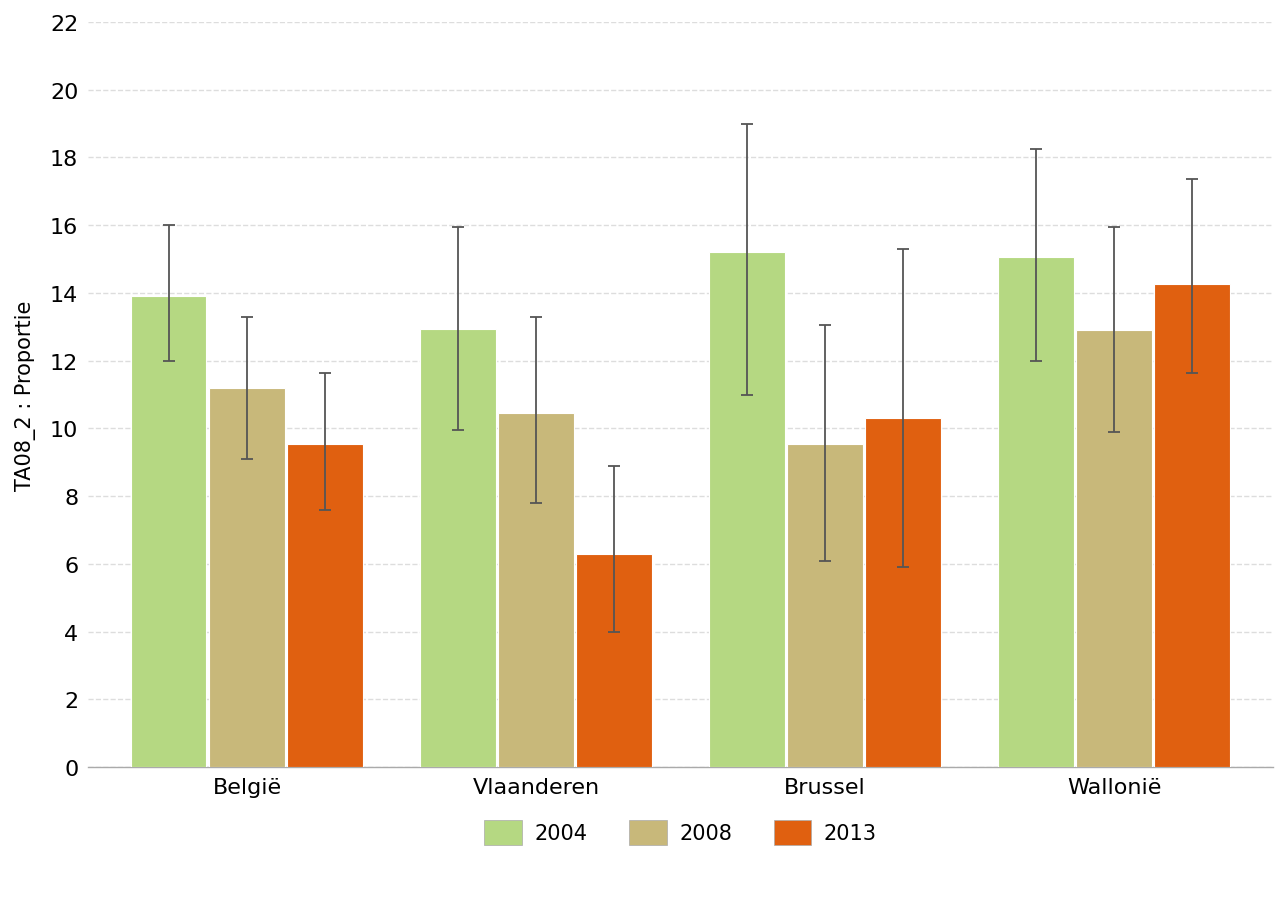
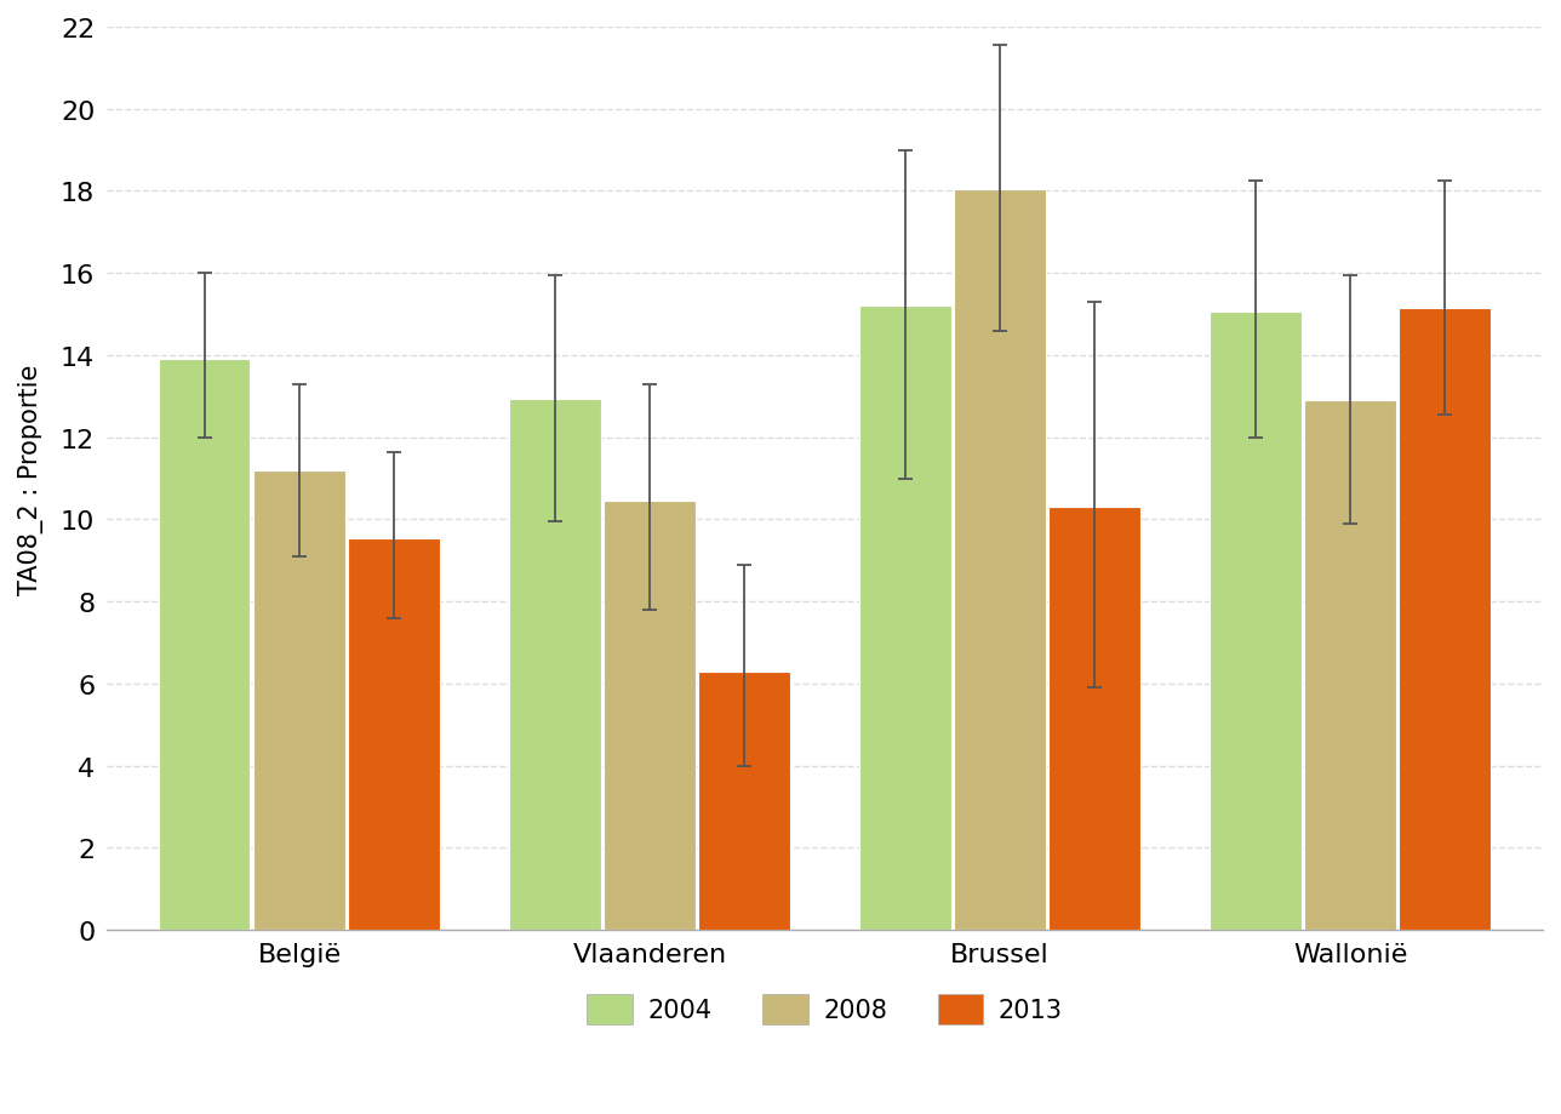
2008/Brussel: 9.55 -> 18.05
2013/Wallonië: 14.25 -> 15.15
